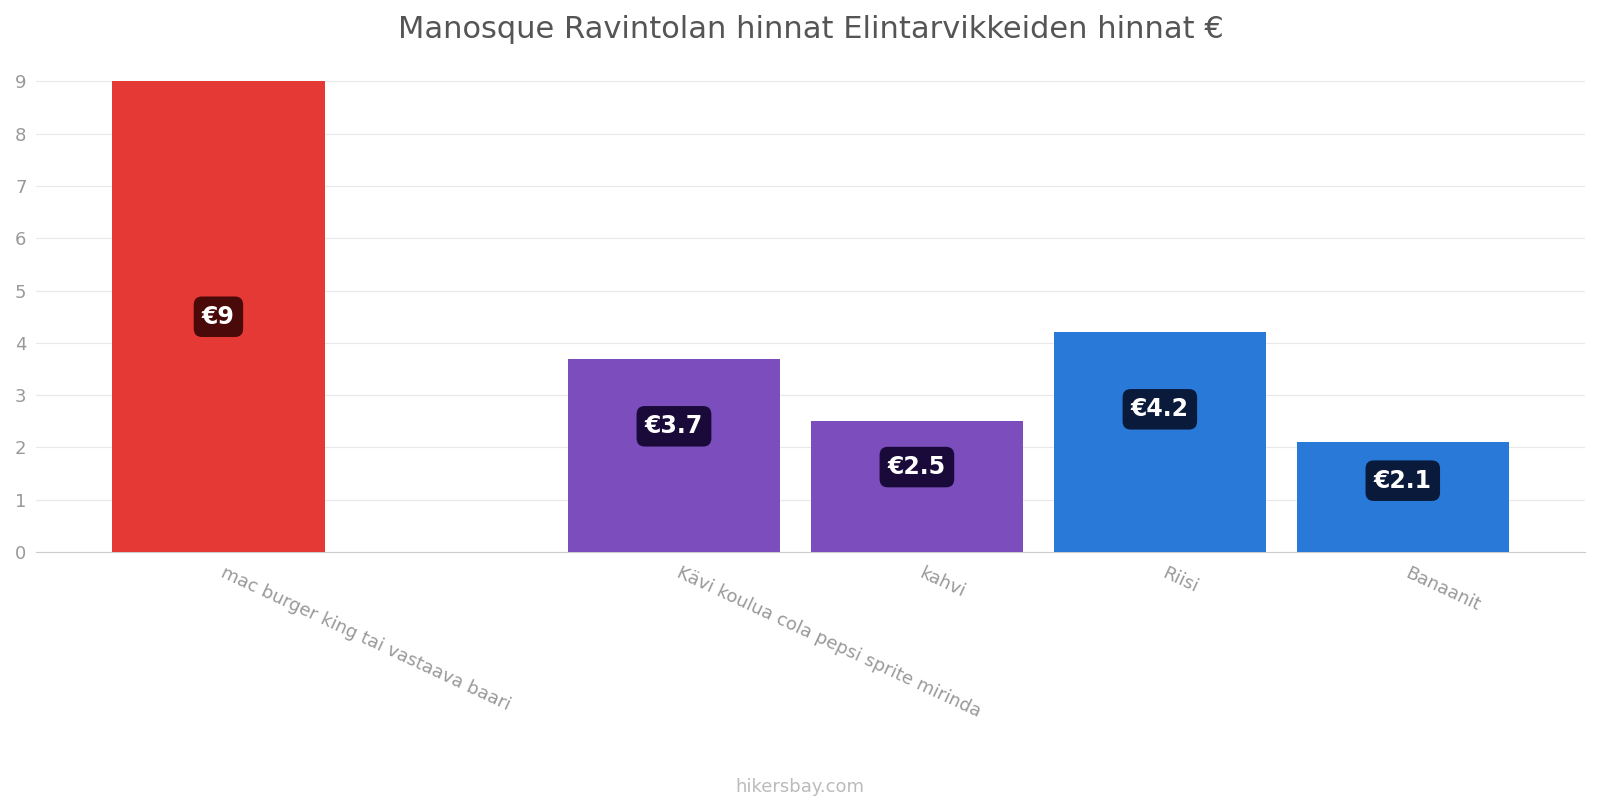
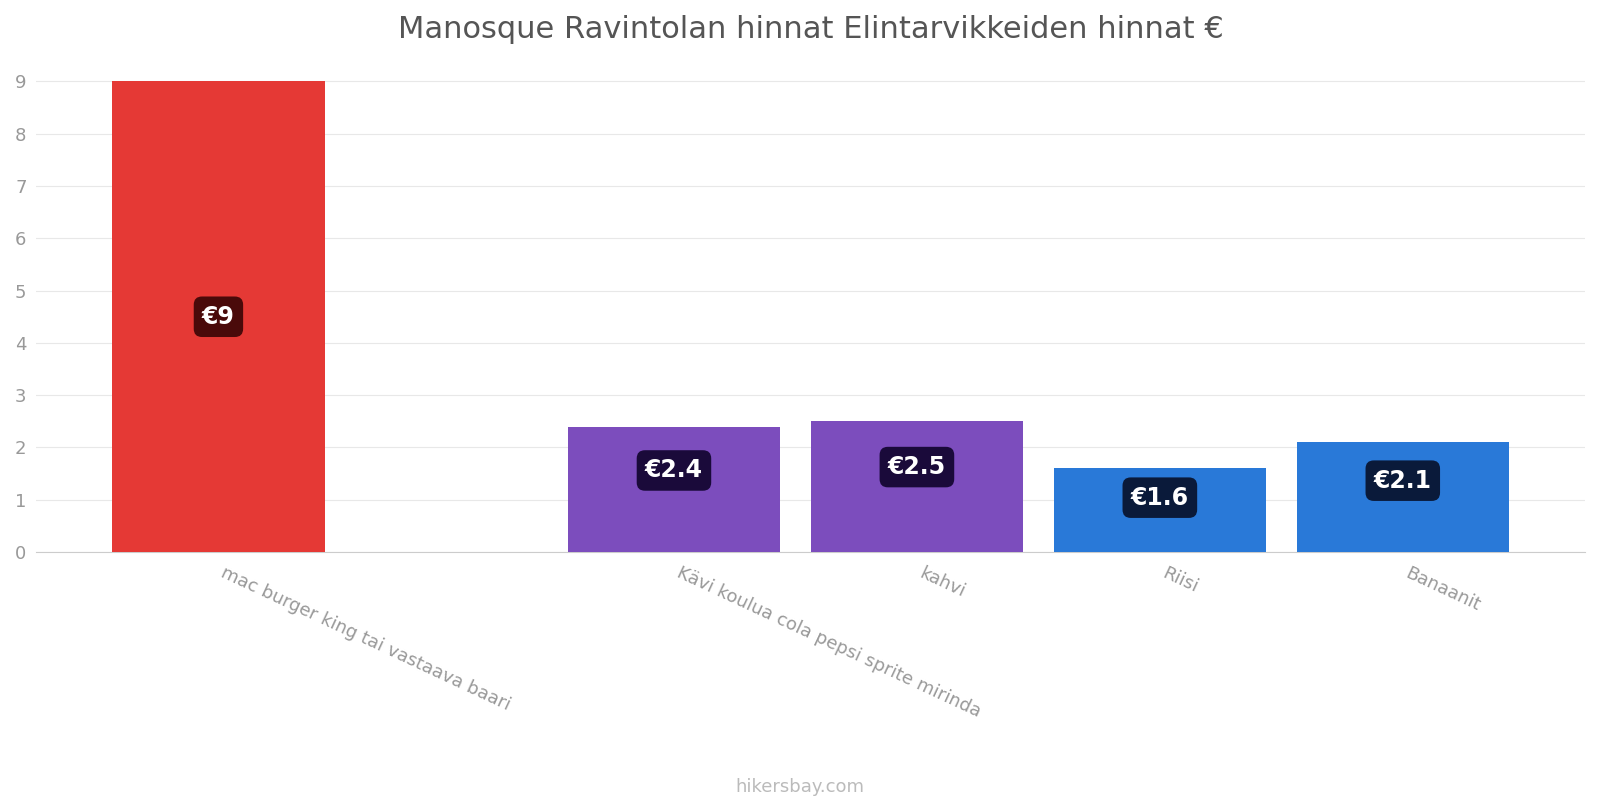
Kävi koulua cola pepsi sprite mirinda: €3.7 -> €2.4
Riisi: €4.2 -> €1.6
